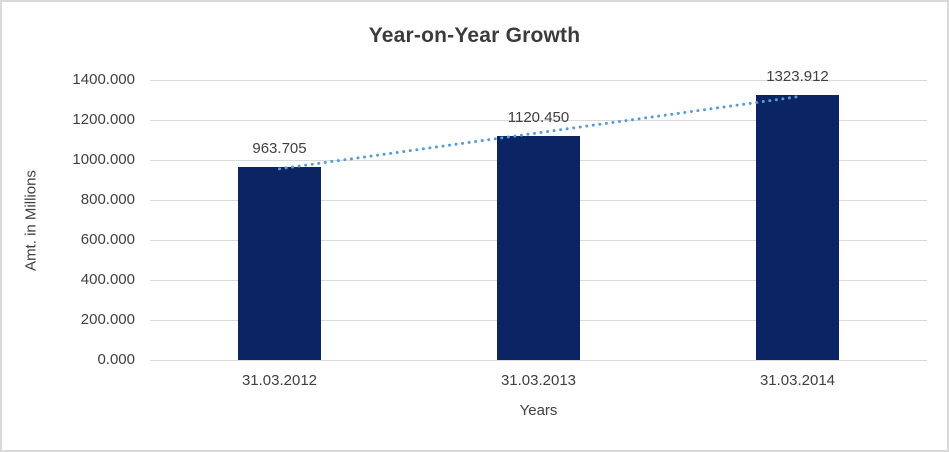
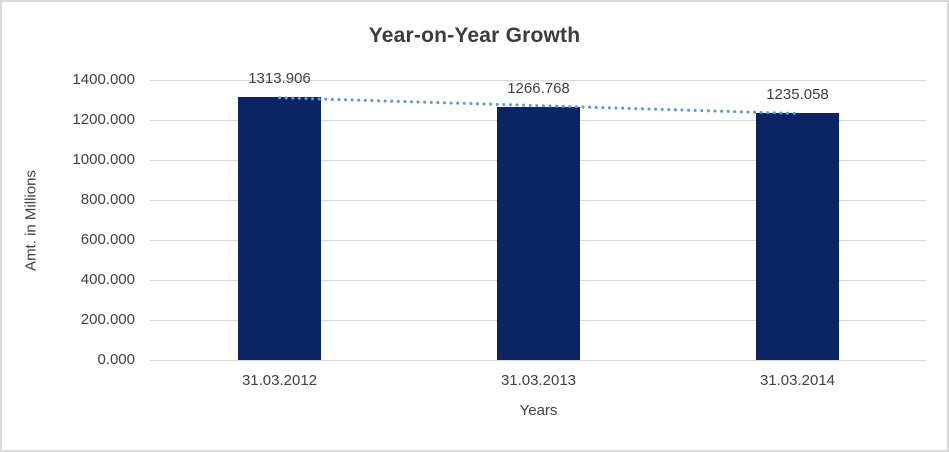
31.03.2012: 963.705 -> 1313.906
31.03.2013: 1120.450 -> 1266.768
31.03.2014: 1323.912 -> 1235.058
